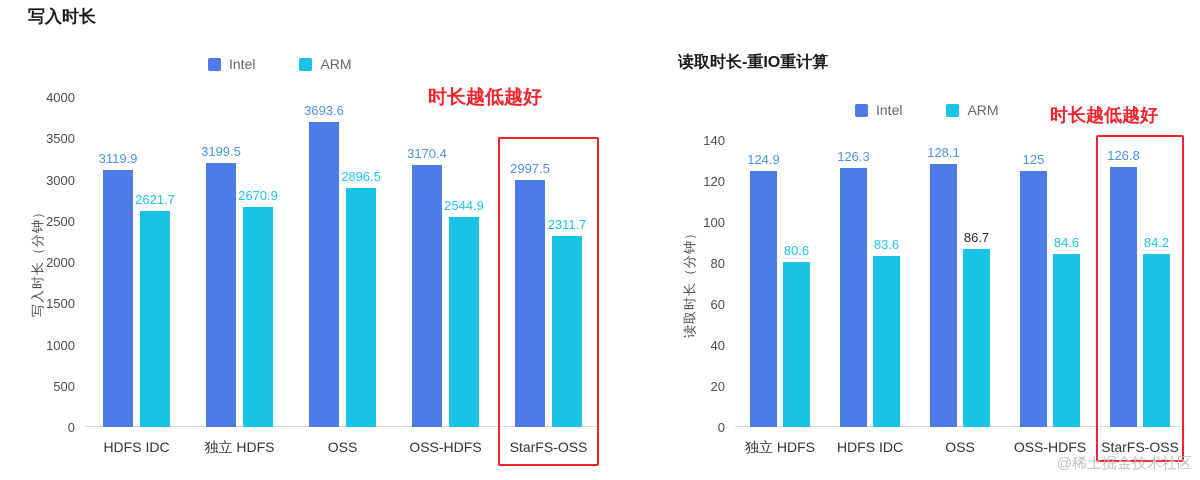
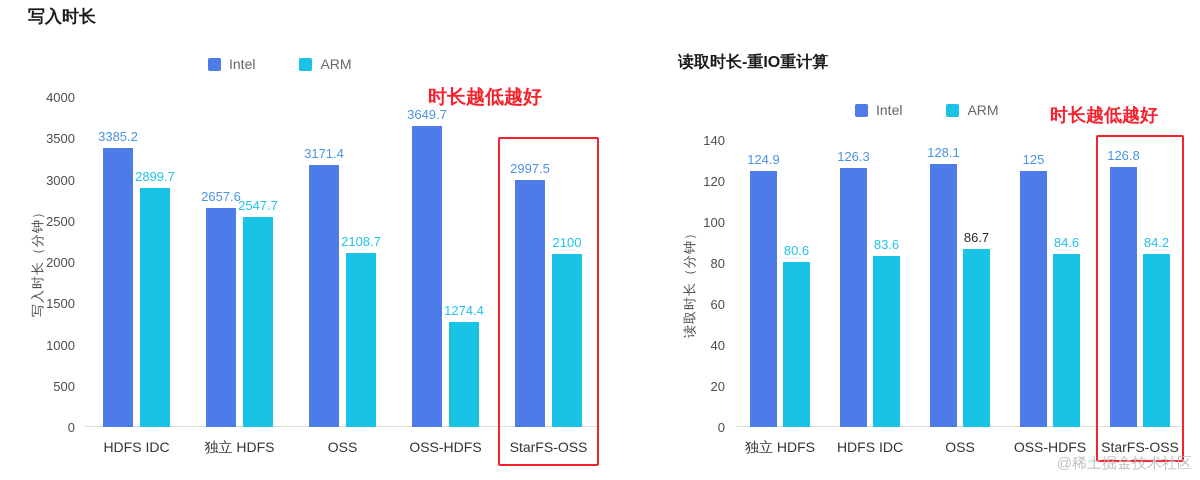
写入时长/Intel/HDFS IDC: 3119.9 -> 3385.2
写入时长/ARM/HDFS IDC: 2621.7 -> 2899.7
写入时长/Intel/独立 HDFS: 3199.5 -> 2657.6
写入时长/ARM/独立 HDFS: 2670.9 -> 2547.7
写入时长/Intel/OSS: 3693.6 -> 3171.4
写入时长/ARM/OSS: 2896.5 -> 2108.7
写入时长/Intel/OSS-HDFS: 3170.4 -> 3649.7
写入时长/ARM/OSS-HDFS: 2544.9 -> 1274.4
写入时长/ARM/StarFS-OSS: 2311.7 -> 2100
